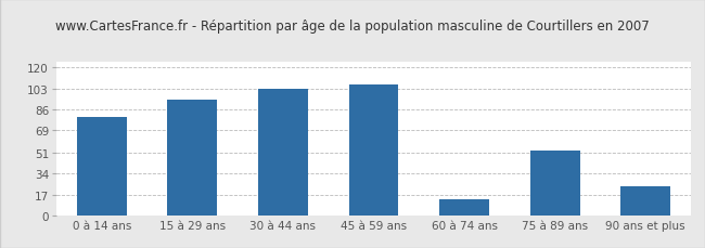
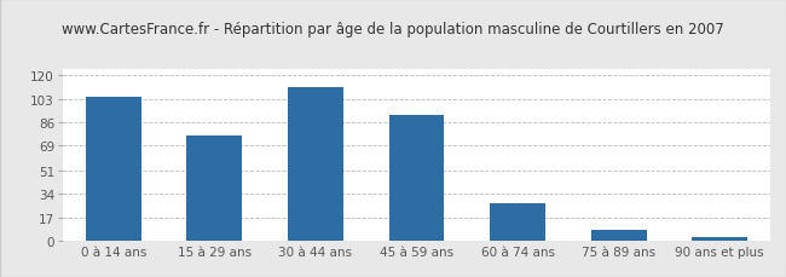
0 à 14 ans: 80 -> 104
15 à 29 ans: 94 -> 76
30 à 44 ans: 103 -> 111
45 à 59 ans: 106 -> 91
60 à 74 ans: 13 -> 27
75 à 89 ans: 53 -> 8
90 ans et plus: 24 -> 3
